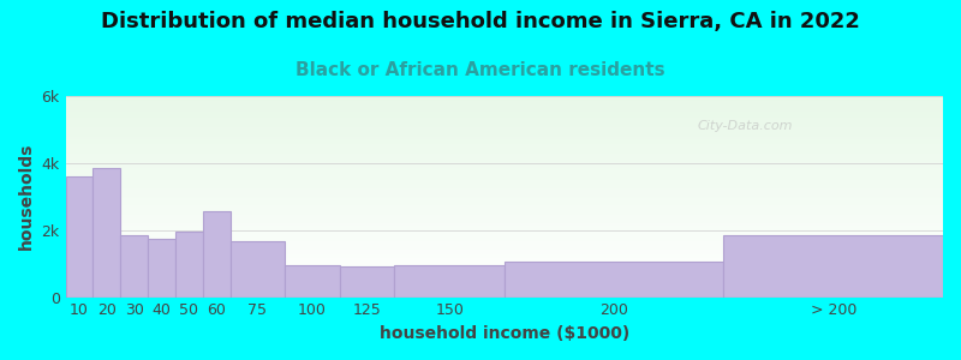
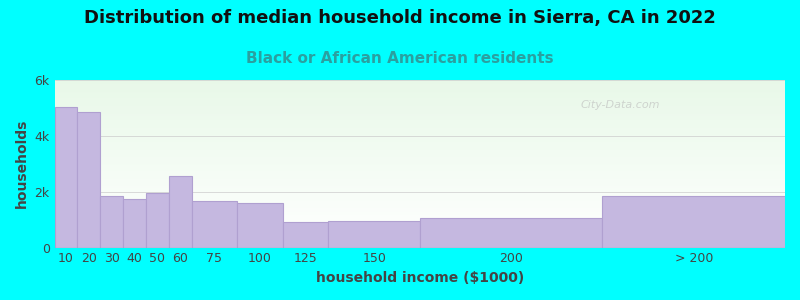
10: 3.60k -> 5.05k
20: 3.85k -> 4.85k
100: 0.95k -> 1.60k
